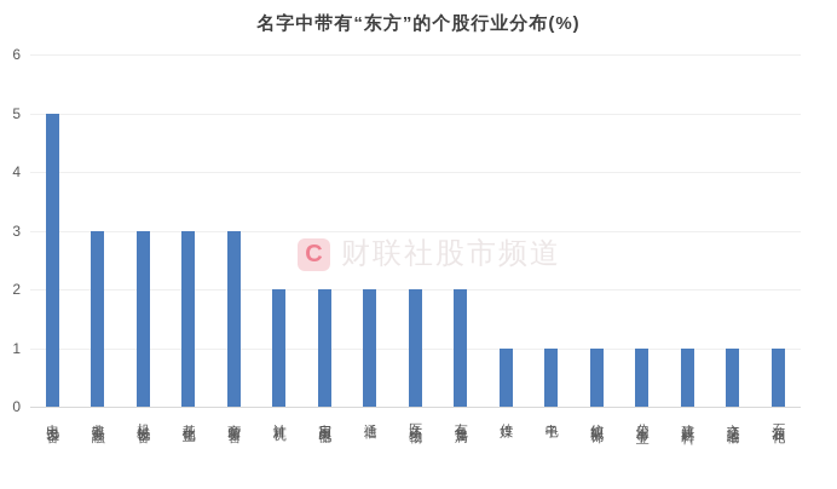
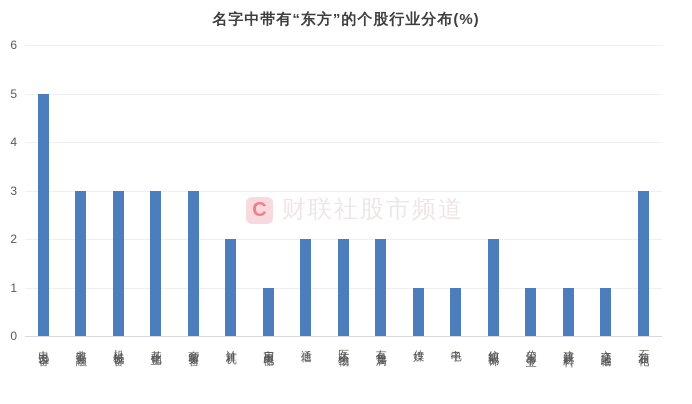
家用电器: 2 -> 1
纺织服饰: 1 -> 2
石油石化: 1 -> 3
